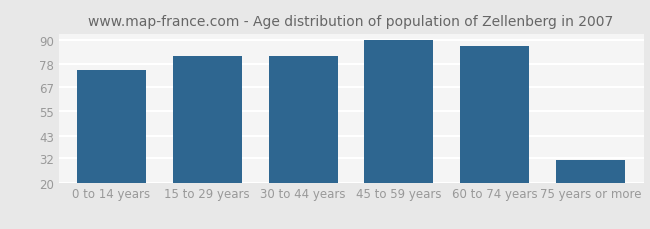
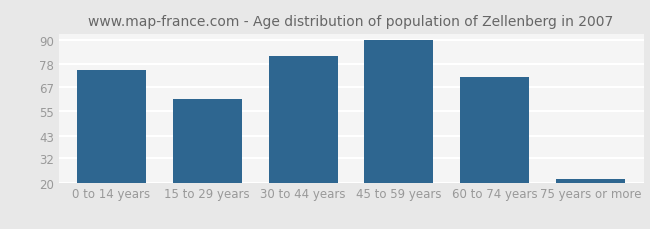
15 to 29 years: 82 -> 61
60 to 74 years: 87 -> 72
75 years or more: 31 -> 22
